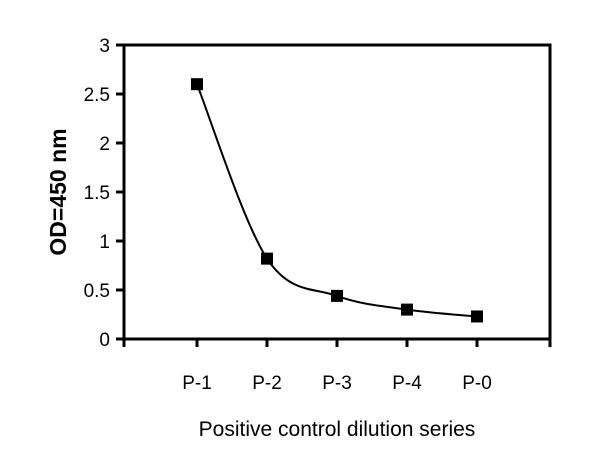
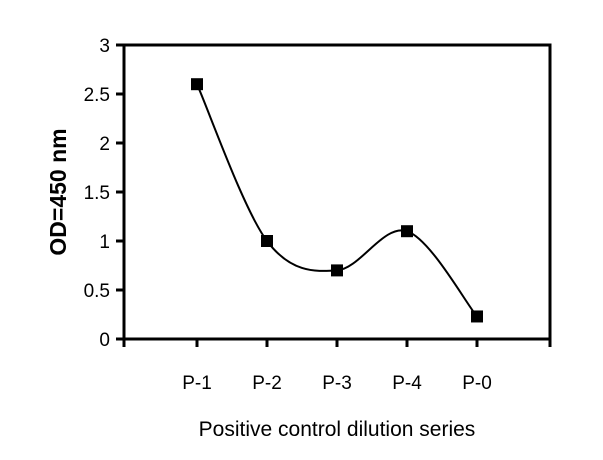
P-2: 0.8 -> 1.0
P-3: 0.4 -> 0.7
P-4: 0.3 -> 1.1
